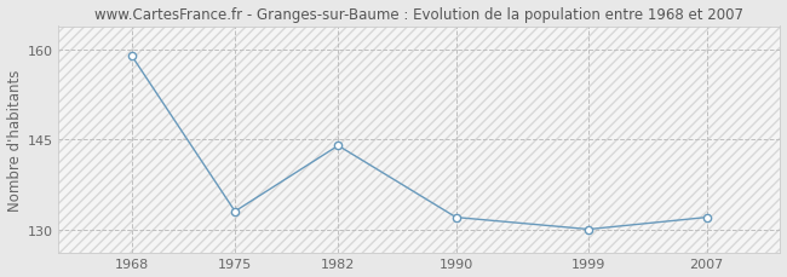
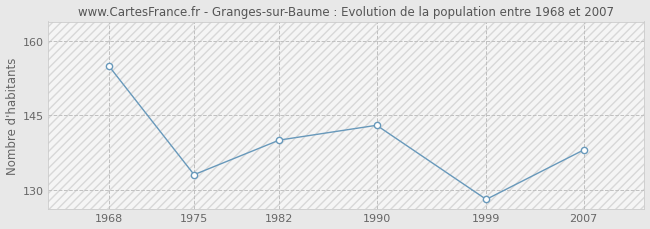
1968: 159 -> 155
1982: 144 -> 140
1990: 132 -> 143
1999: 130 -> 128
2007: 132 -> 138
